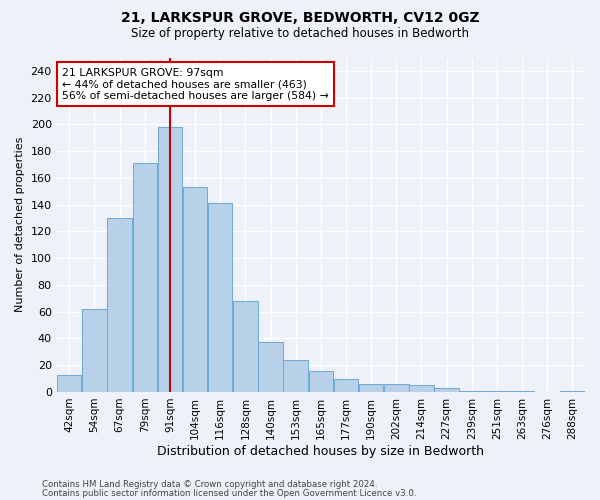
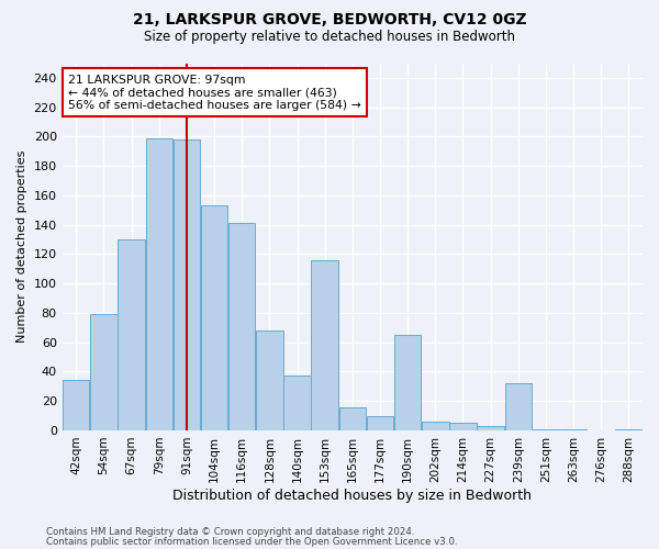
42sqm: 13 -> 34
54sqm: 62 -> 79
79sqm: 171 -> 199
153sqm: 24 -> 116
190sqm: 6 -> 65
239sqm: 1 -> 32
